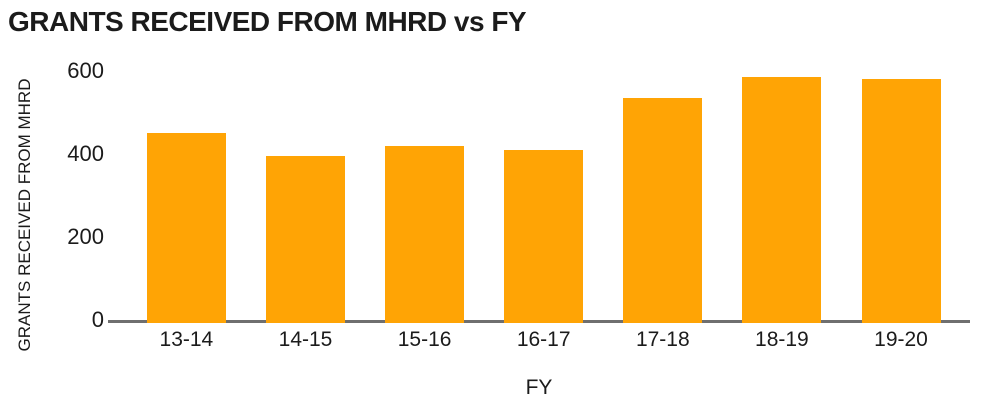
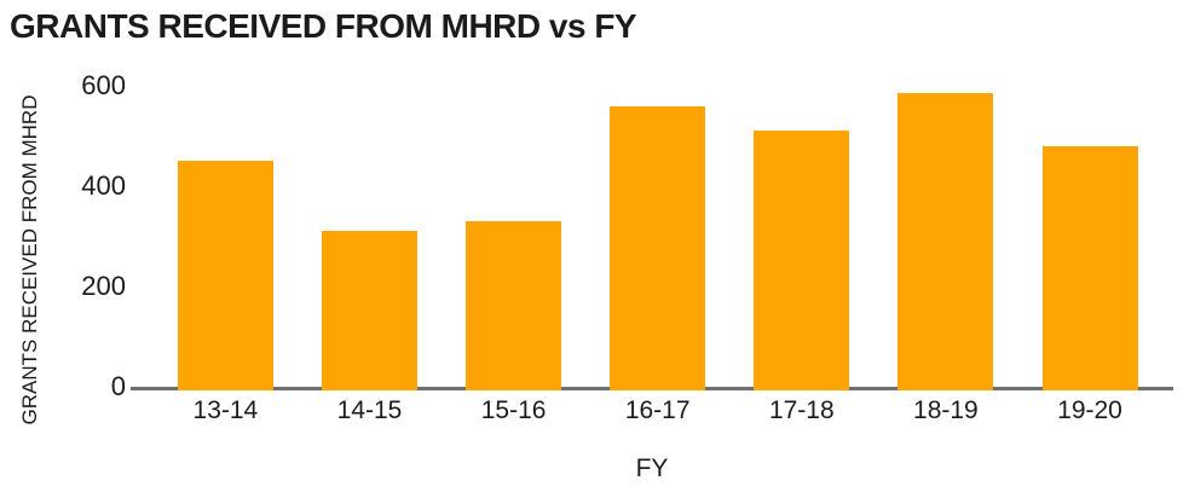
14-15: 400 -> 310
15-16: 420 -> 330
16-17: 410 -> 560
17-18: 540 -> 510
19-20: 580 -> 480
